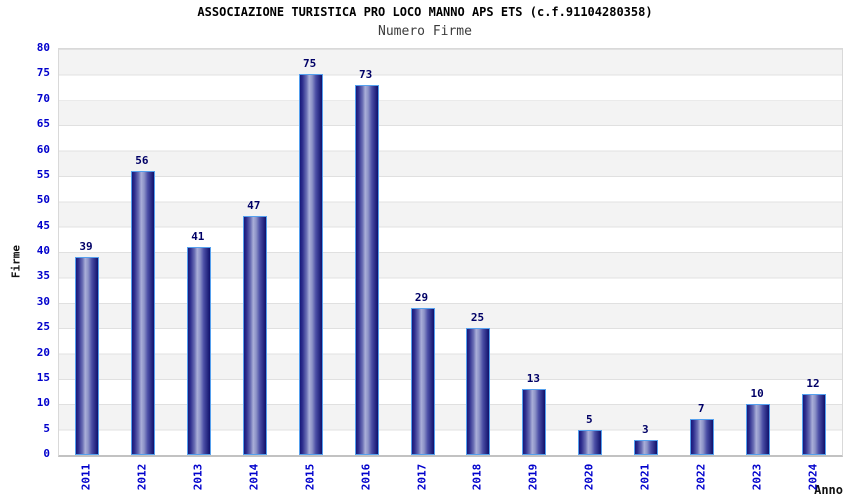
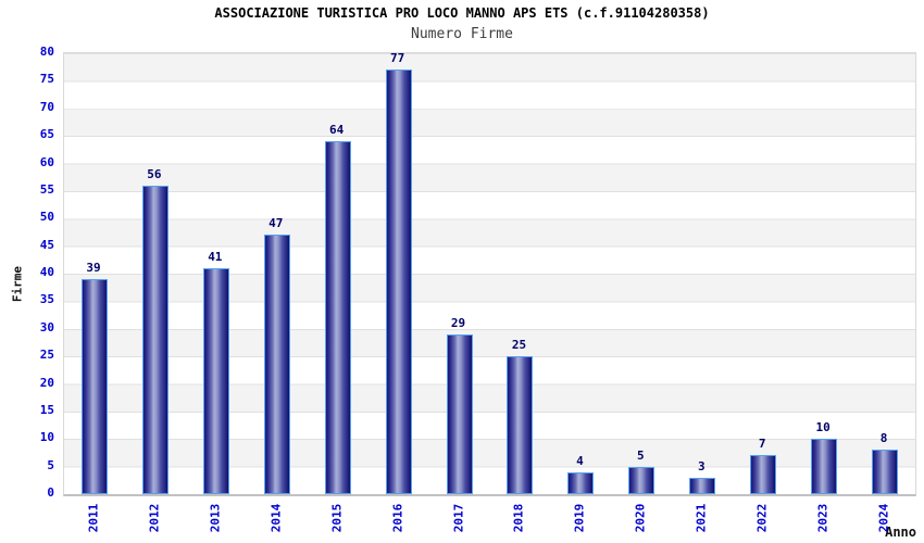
2015: 75 -> 64
2016: 73 -> 77
2019: 13 -> 4
2024: 12 -> 8
